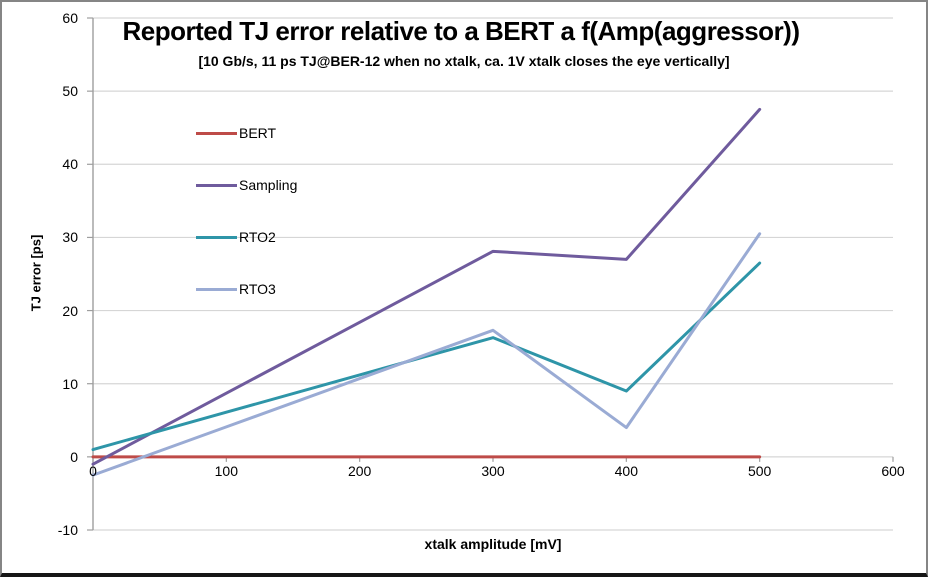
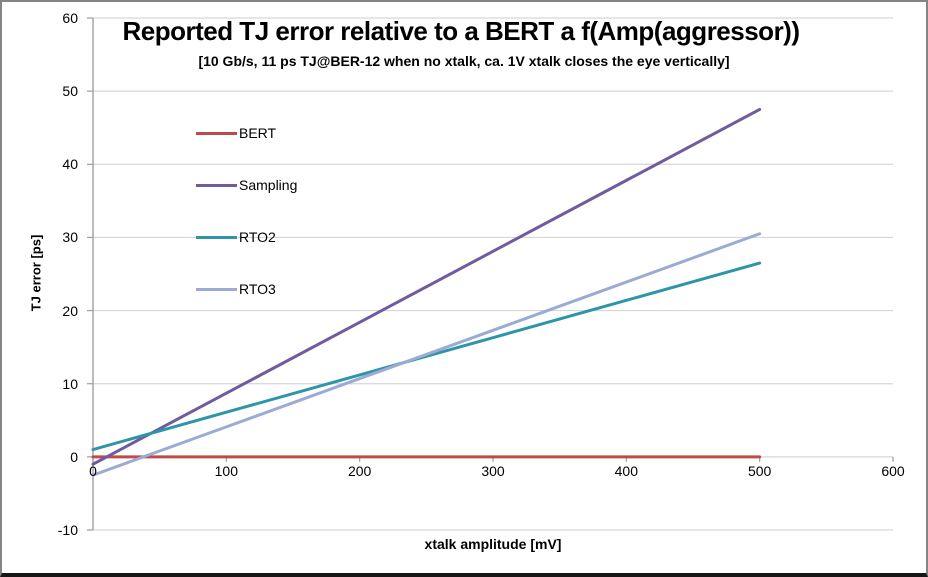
Sampling/400: 27 -> 38
RTO2/400: 9 -> 21
RTO3/400: 4 -> 24
